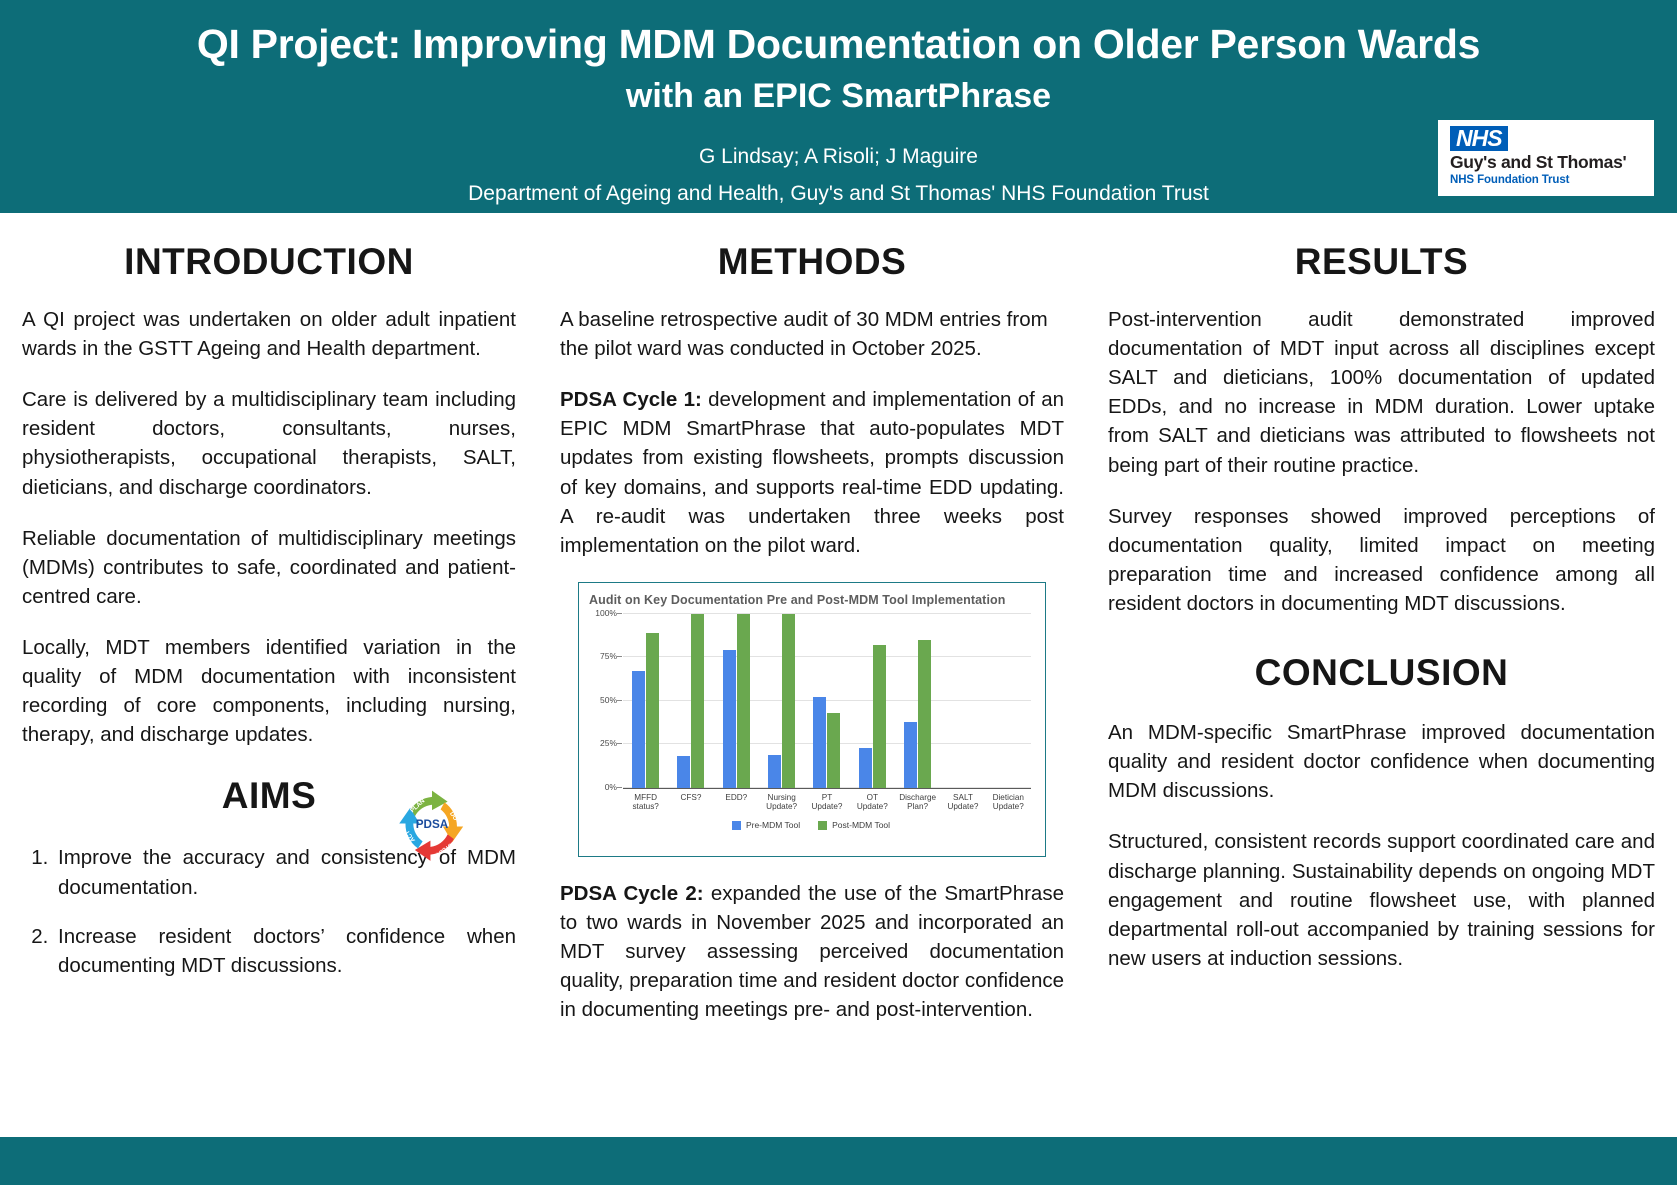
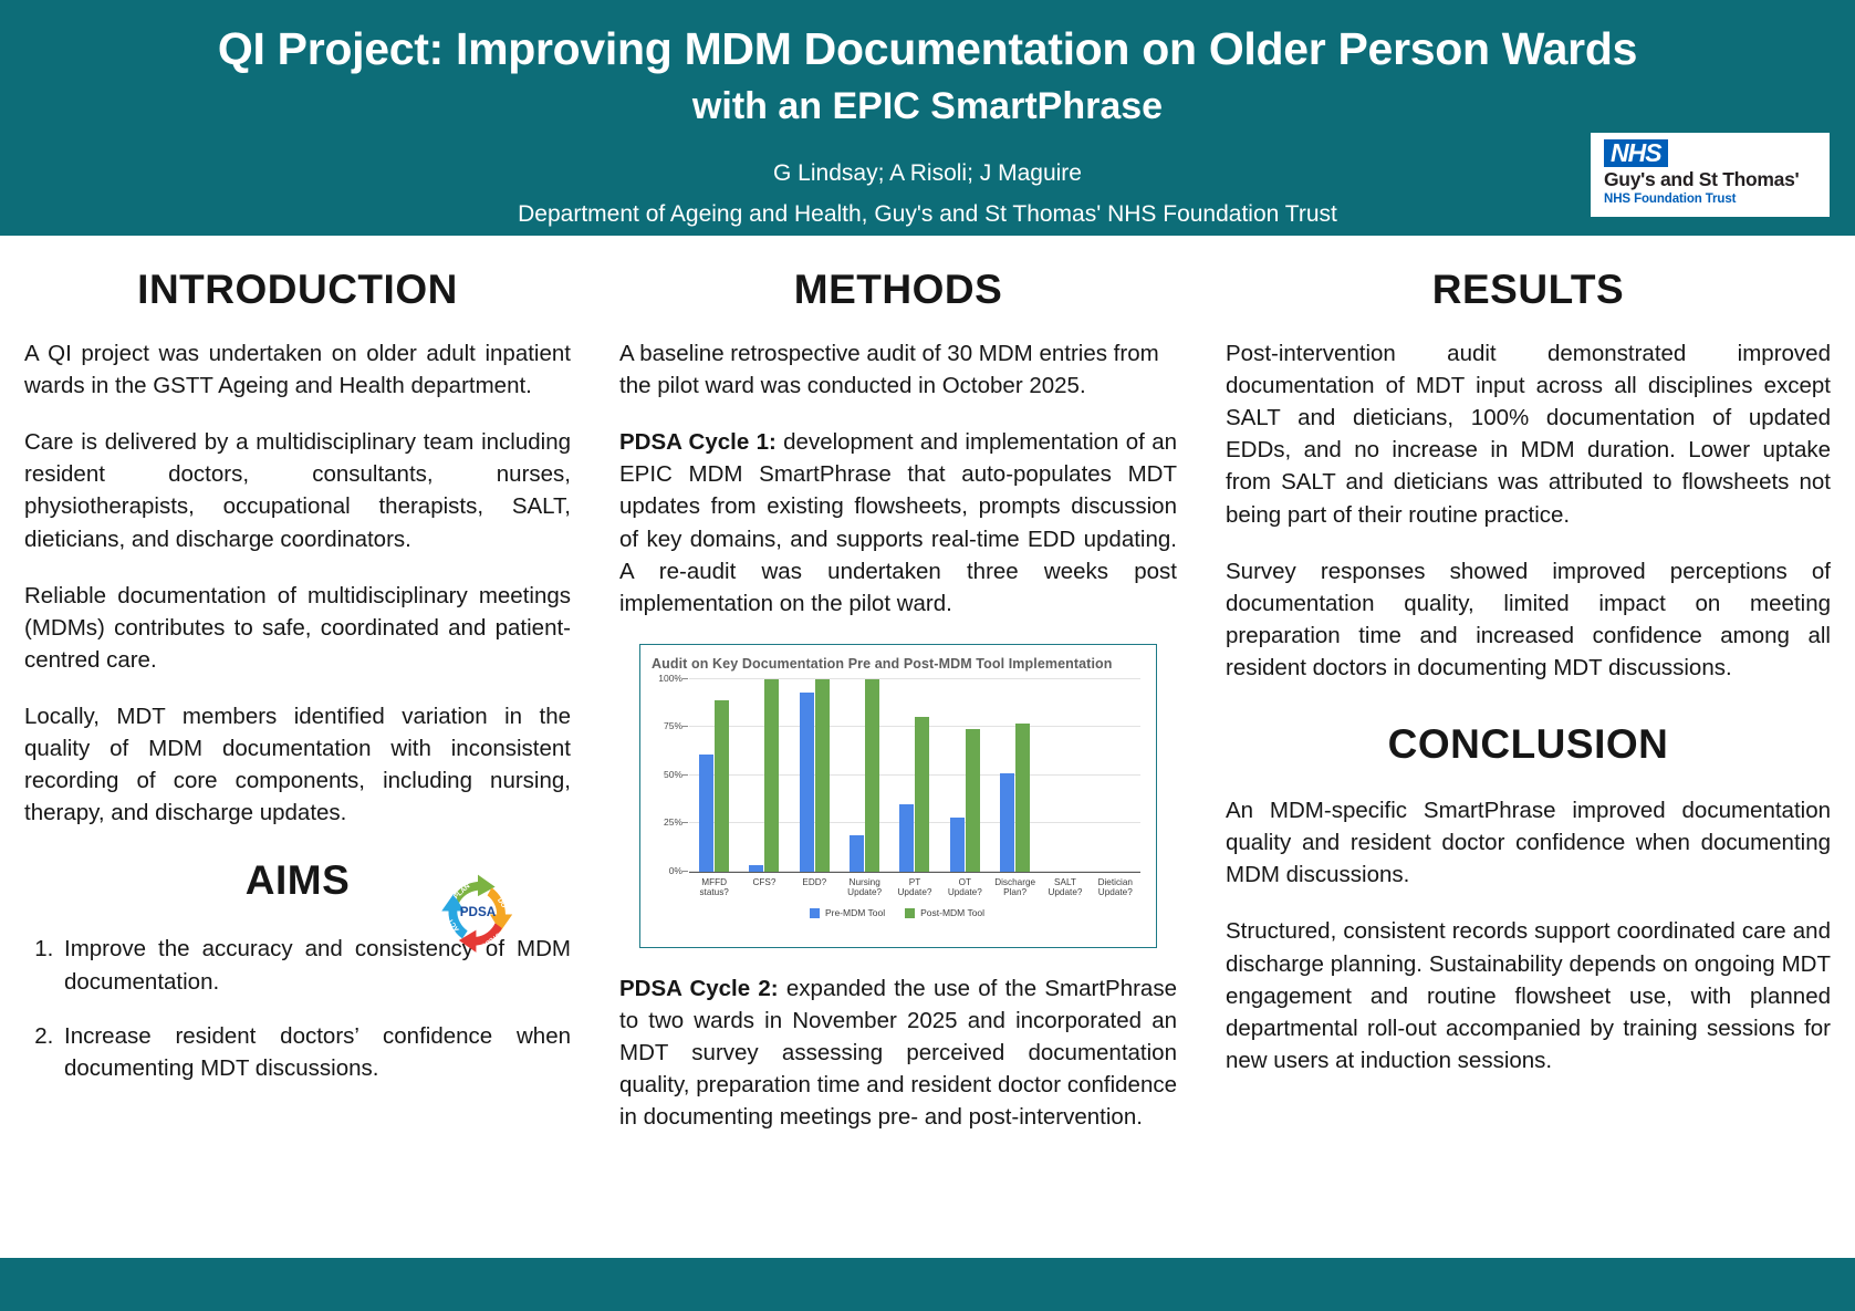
Pre-MDM Tool/MFFD status?: 67% -> 61%
Pre-MDM Tool/CFS?: 18% -> 3%
Pre-MDM Tool/EDD?: 79% -> 93%
Pre-MDM Tool/PT Update?: 52% -> 35%
Post-MDM Tool/PT Update?: 43% -> 80%
Pre-MDM Tool/OT Update?: 23% -> 28%
Post-MDM Tool/OT Update?: 82% -> 74%
Pre-MDM Tool/Discharge Plan?: 38% -> 51%
Post-MDM Tool/Discharge Plan?: 85% -> 77%
